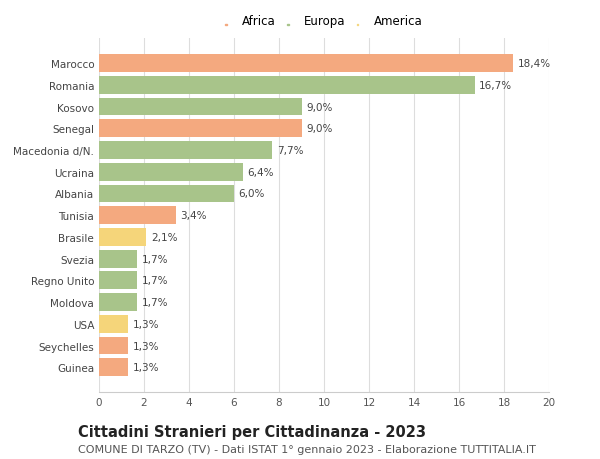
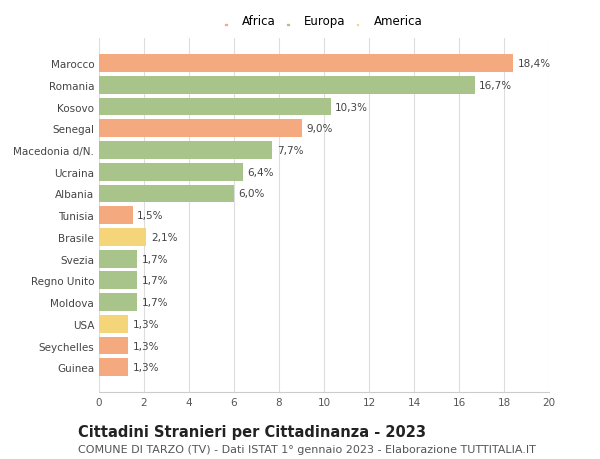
Kosovo: 9,0% -> 10,3%
Tunisia: 3,4% -> 1,5%
